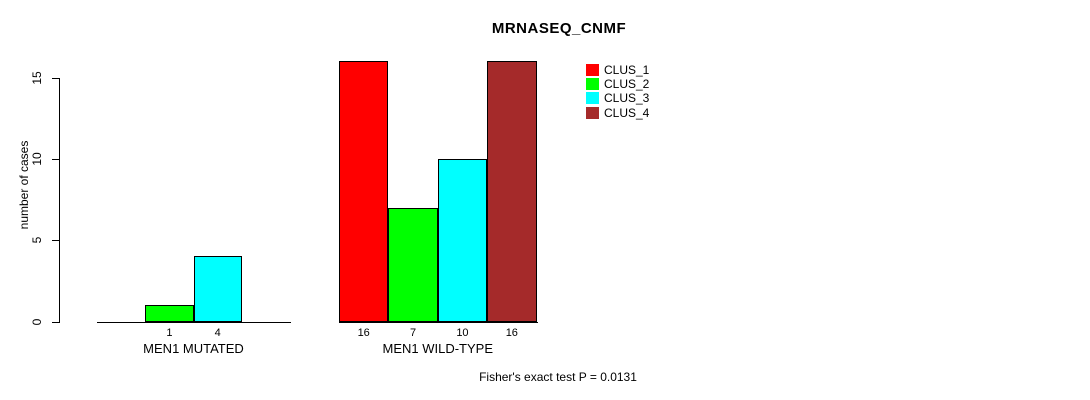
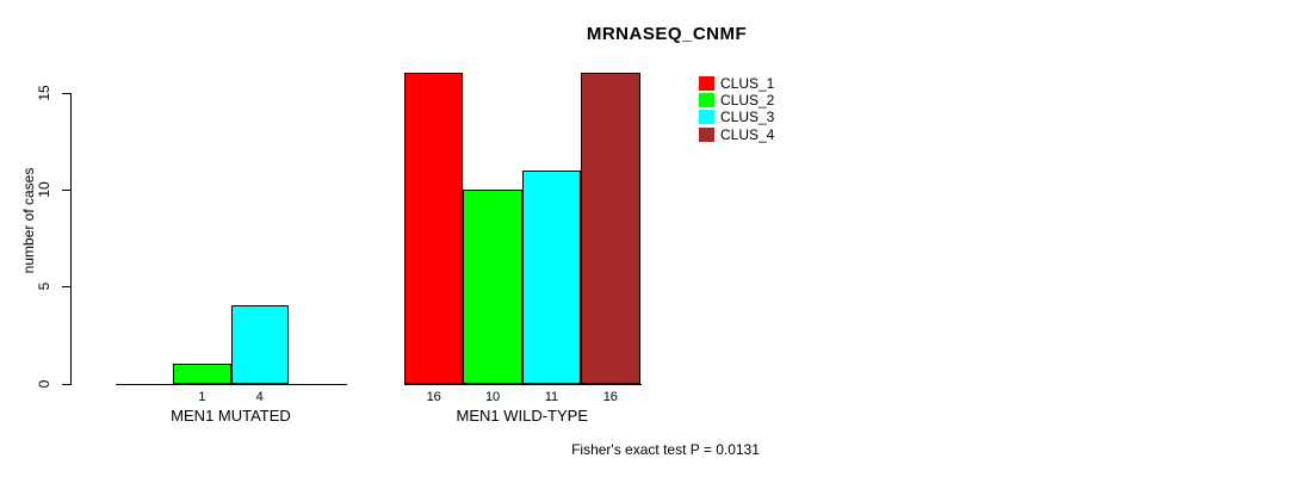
CLUS_2/MEN1 WILD-TYPE: 7 -> 10
CLUS_3/MEN1 WILD-TYPE: 10 -> 11
